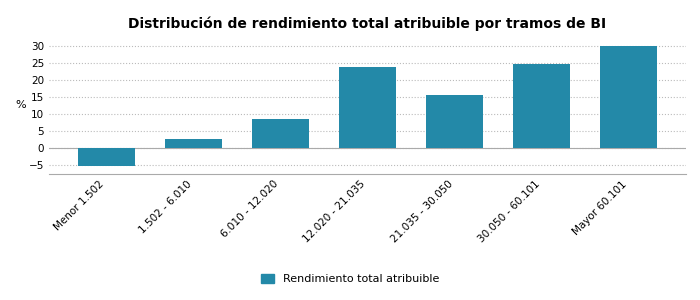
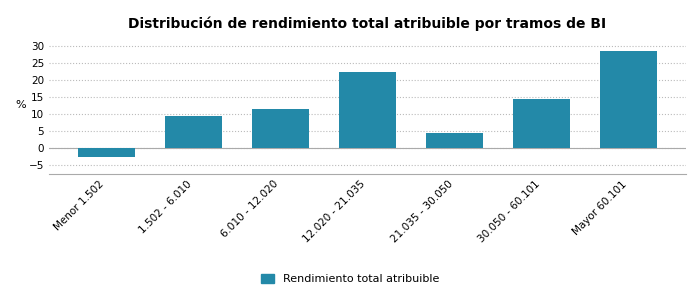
Menor 1.502: -5.2 -> -2.5
1.502 - 6.010: 2.7 -> 9.5
6.010 - 12.020: 8.6 -> 11.5
12.020 - 21.035: 24.0 -> 22.5
21.035 - 30.050: 15.6 -> 4.5
30.050 - 60.101: 24.7 -> 14.5
Mayor 60.101: 30.2 -> 28.5
